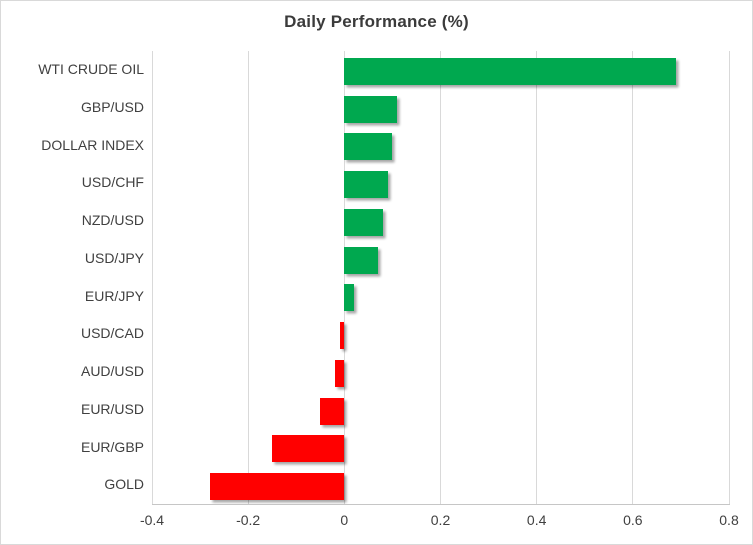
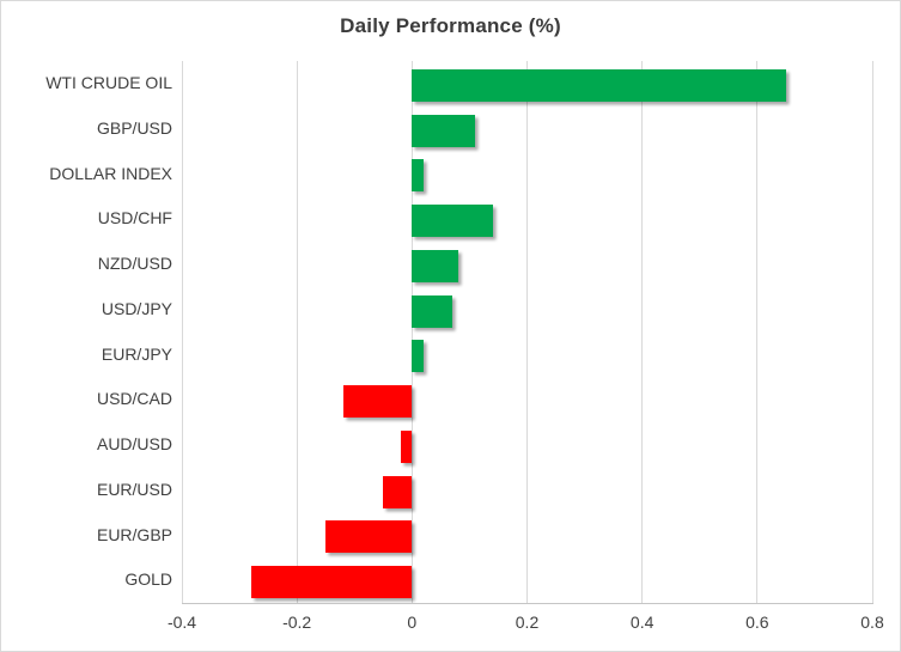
WTI CRUDE OIL: 0.69 -> 0.65
DOLLAR INDEX: 0.10 -> 0.02
USD/CHF: 0.09 -> 0.14
USD/CAD: -0.01 -> -0.12
